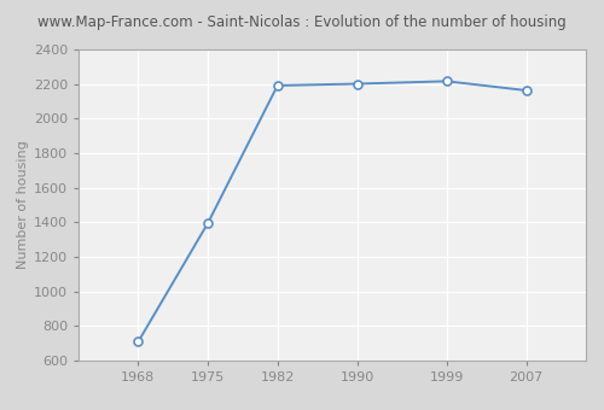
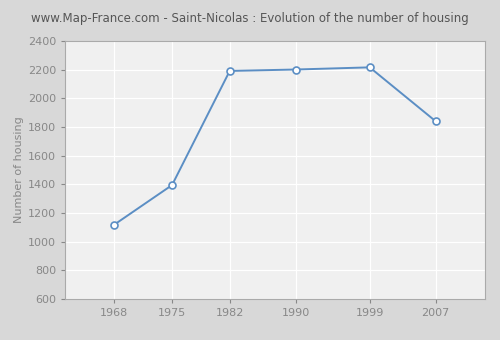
1968: 710 -> 1120
2007: 2160 -> 1840
